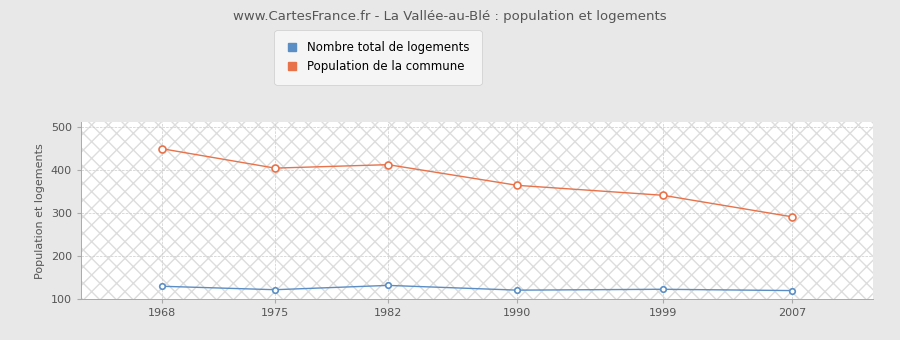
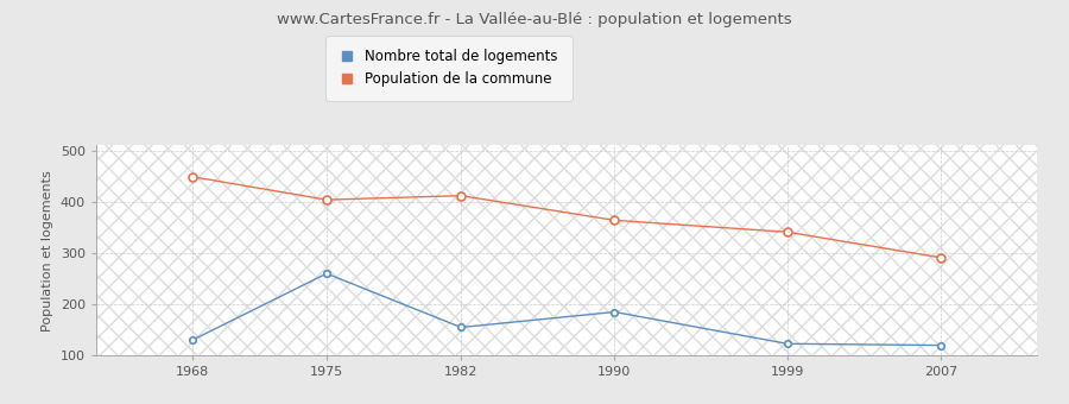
Nombre total de logements/1975: 122 -> 260
Nombre total de logements/1982: 132 -> 155
Nombre total de logements/1990: 121 -> 185
